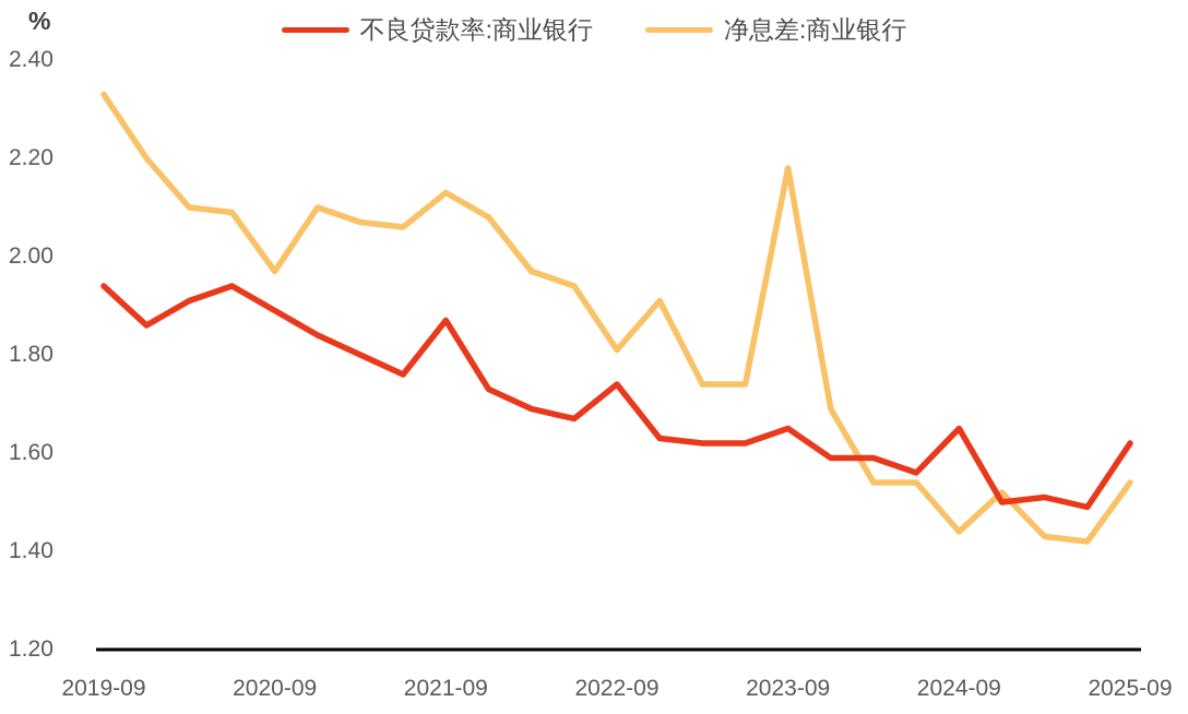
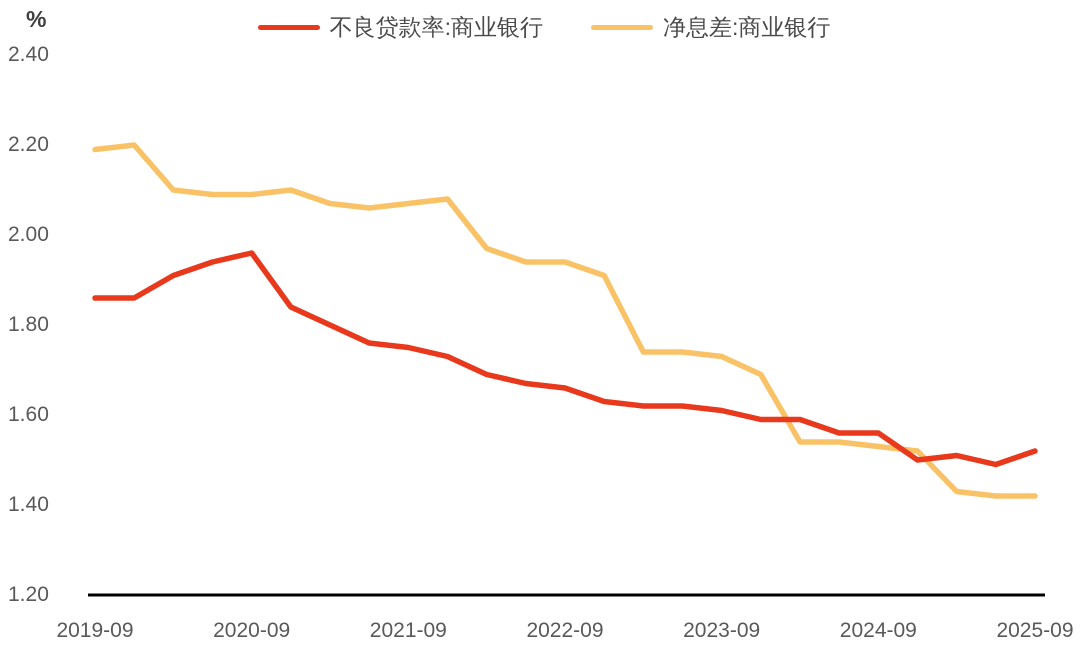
不良贷款率:商业银行/2019-09: 1.94 -> 1.86
净息差:商业银行/2019-09: 2.33 -> 2.19
不良贷款率:商业银行/2020-09: 1.89 -> 1.96
净息差:商业银行/2020-09: 1.97 -> 2.09
不良贷款率:商业银行/2021-09: 1.87 -> 1.75
净息差:商业银行/2021-09: 2.13 -> 2.07
不良贷款率:商业银行/2022-09: 1.74 -> 1.66
净息差:商业银行/2022-09: 1.81 -> 1.94
不良贷款率:商业银行/2023-09: 1.65 -> 1.61
净息差:商业银行/2023-09: 2.18 -> 1.73
不良贷款率:商业银行/2024-09: 1.65 -> 1.56
净息差:商业银行/2024-09: 1.44 -> 1.53
不良贷款率:商业银行/2025-09: 1.62 -> 1.52
净息差:商业银行/2025-09: 1.54 -> 1.42
